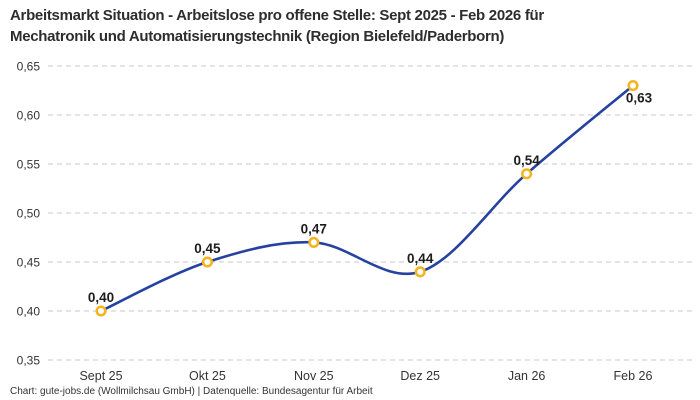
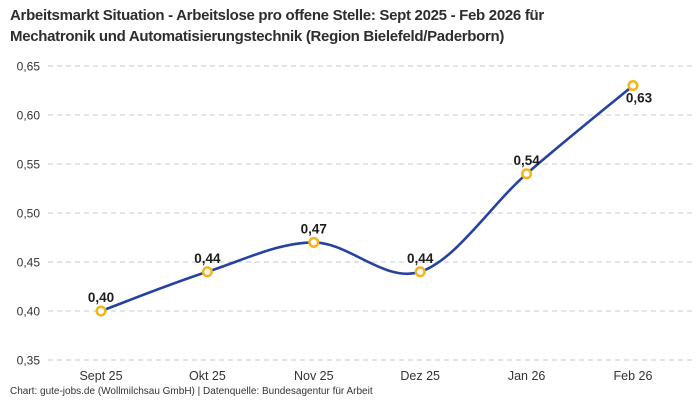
Okt 25: 0,45 -> 0,44
